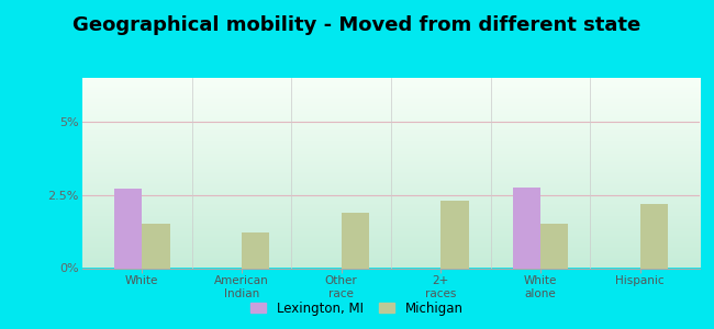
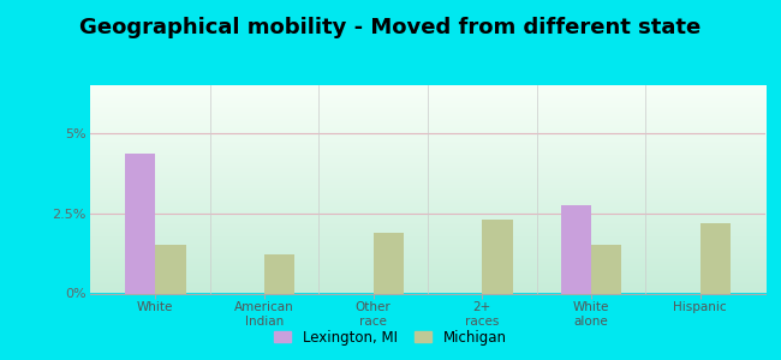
Lexington, MI/White: 2.70% -> 4.35%
